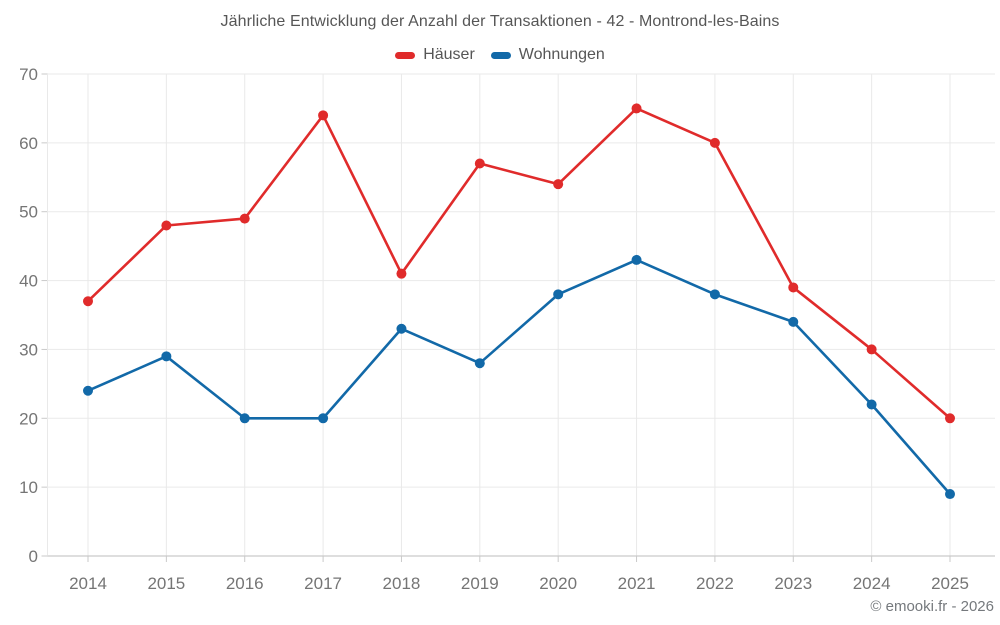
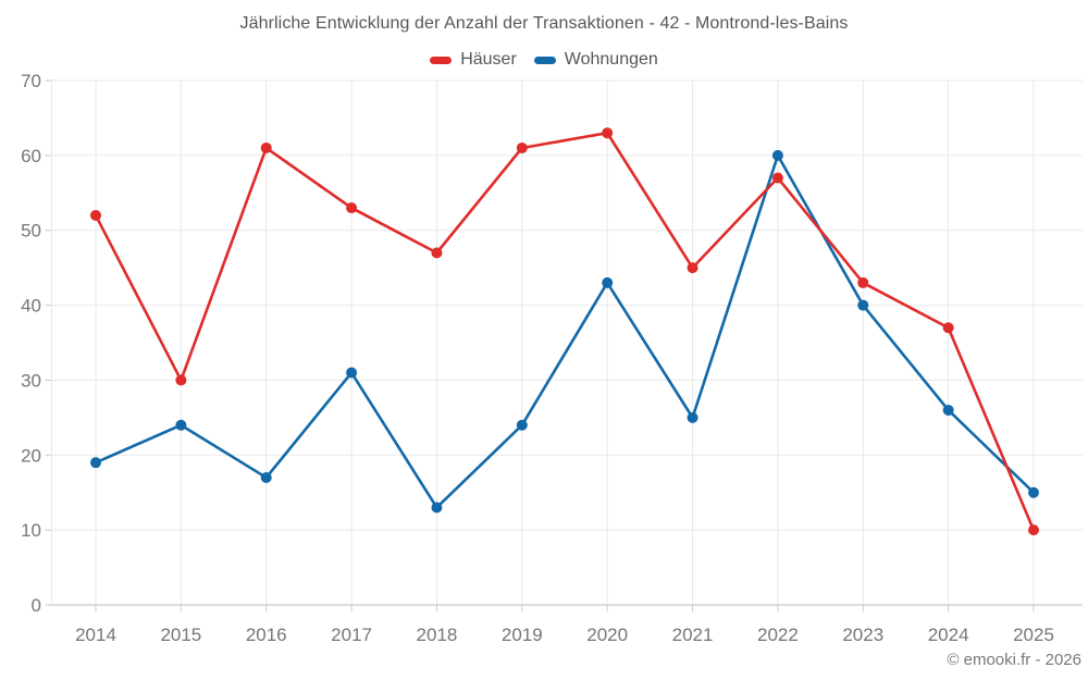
Häuser/2014: 37 -> 52
Wohnungen/2014: 24 -> 19
Häuser/2015: 48 -> 30
Wohnungen/2015: 29 -> 24
Häuser/2016: 49 -> 61
Wohnungen/2016: 20 -> 17
Häuser/2017: 64 -> 53
Wohnungen/2017: 20 -> 31
Häuser/2018: 41 -> 47
Wohnungen/2018: 33 -> 13
Häuser/2019: 57 -> 61
Wohnungen/2019: 28 -> 24
Häuser/2020: 54 -> 63
Wohnungen/2020: 38 -> 43
Häuser/2021: 65 -> 45
Wohnungen/2021: 43 -> 25
Häuser/2022: 60 -> 57
Wohnungen/2022: 38 -> 60
Häuser/2023: 39 -> 43
Wohnungen/2023: 34 -> 40
Häuser/2024: 30 -> 37
Wohnungen/2024: 22 -> 26
Häuser/2025: 20 -> 10
Wohnungen/2025: 9 -> 15
